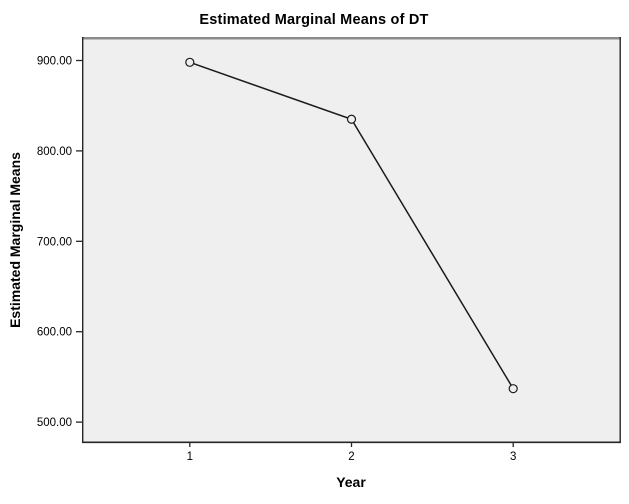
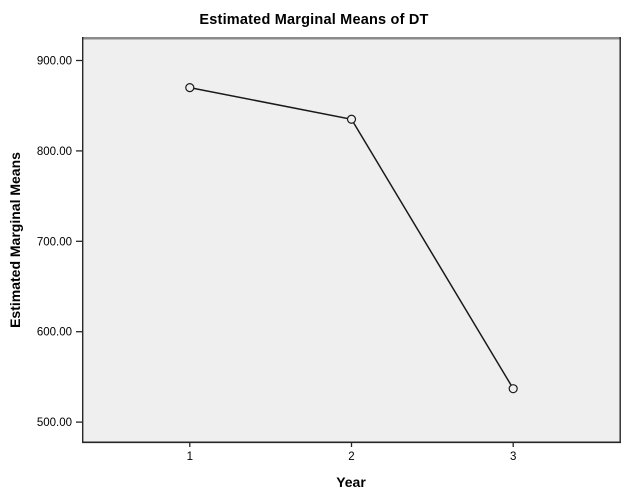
1: 900 -> 870
